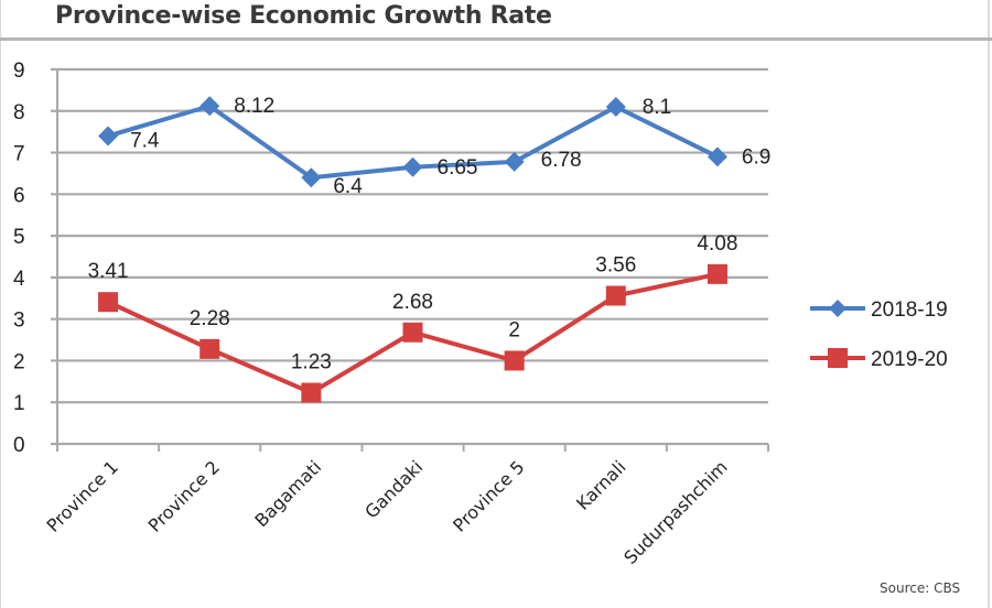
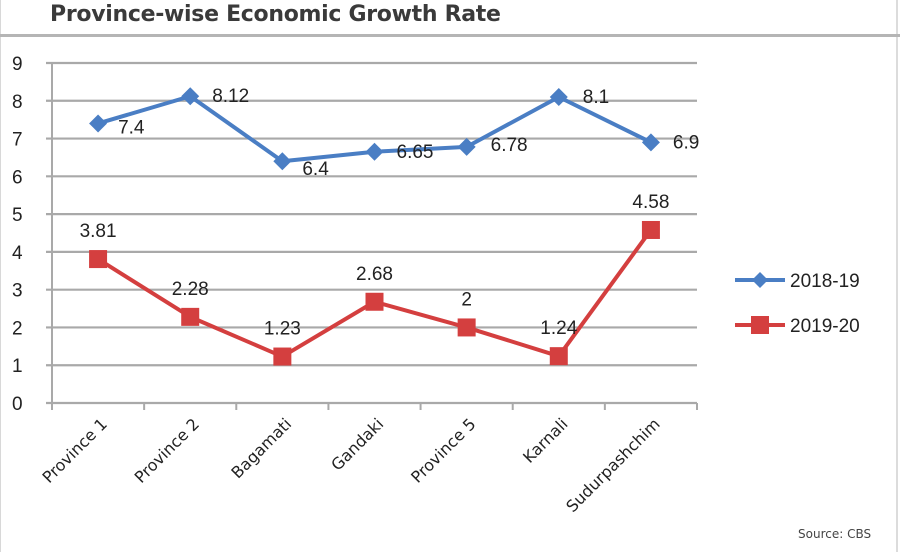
2019-20/Province 1: 3.41 -> 3.81
2019-20/Karnali: 3.56 -> 1.24
2019-20/Sudurpashchim: 4.08 -> 4.58
